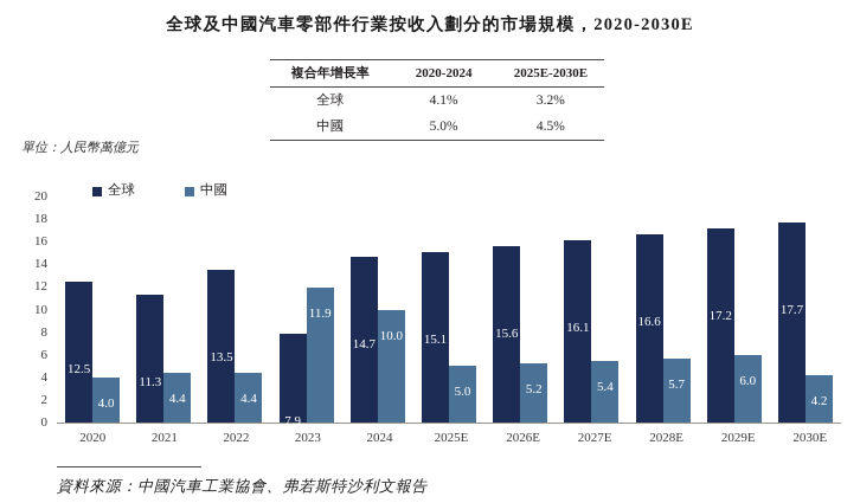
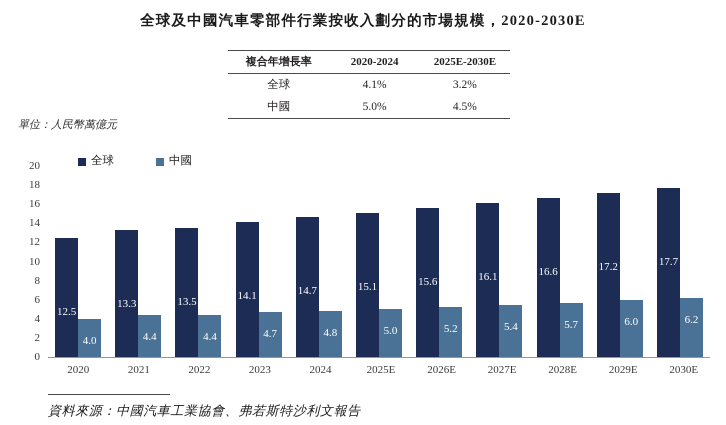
全球/2021: 11.3 -> 13.3
全球/2023: 7.9 -> 14.1
中國/2023: 11.9 -> 4.7
中國/2024: 10.0 -> 4.8
中國/2030E: 4.2 -> 6.2
